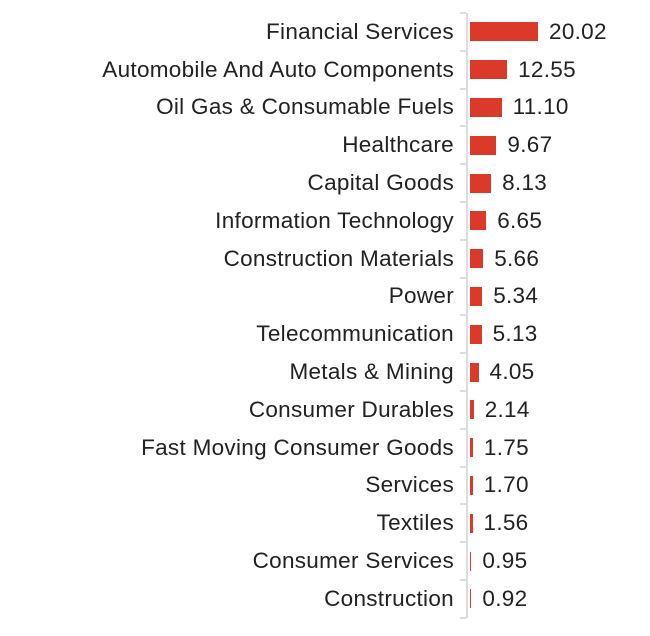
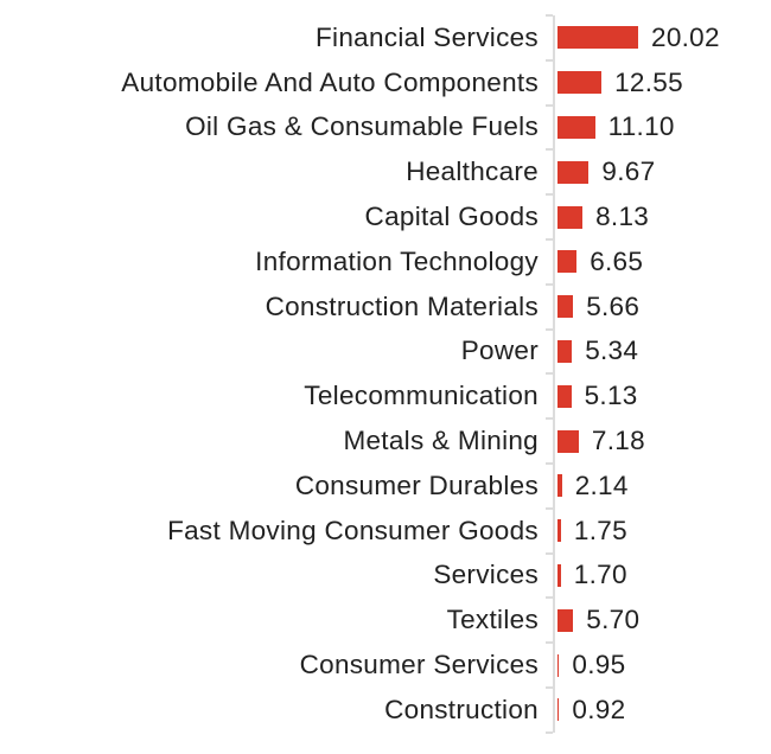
Metals & Mining: 4.05 -> 7.18
Textiles: 1.56 -> 5.70
